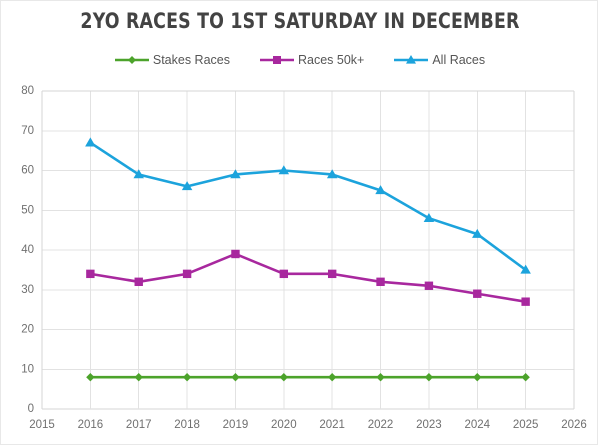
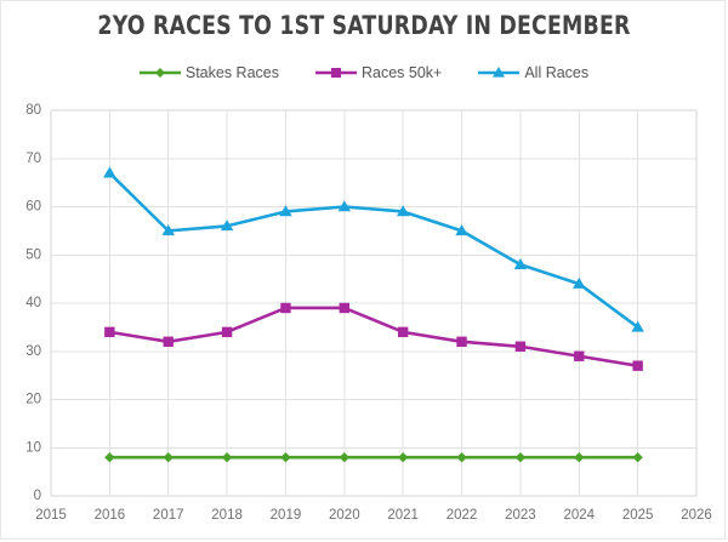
All Races/2017: 59 -> 55
Races 50k+/2020: 34 -> 39
